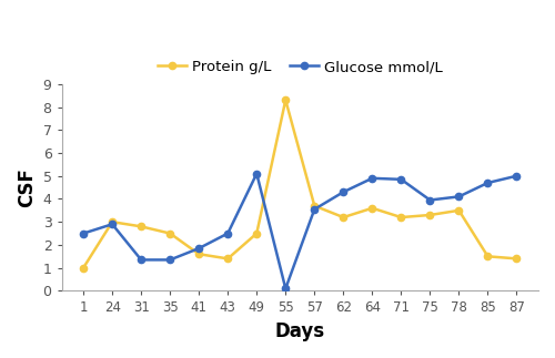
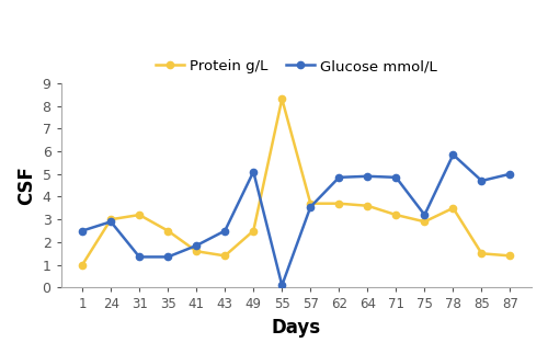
Protein g/L/31: 2.8 -> 3.2
Protein g/L/62: 3.2 -> 3.7
Glucose mmol/L/62: 4.30 -> 4.85
Protein g/L/75: 3.3 -> 2.9
Glucose mmol/L/75: 3.95 -> 3.20
Glucose mmol/L/78: 4.10 -> 5.85
